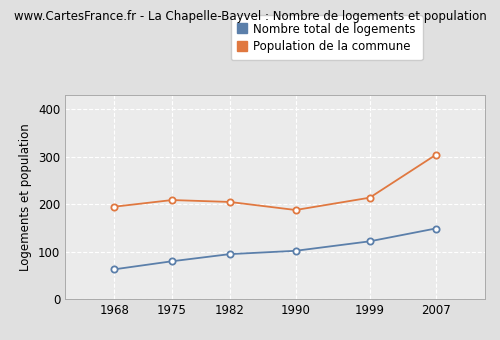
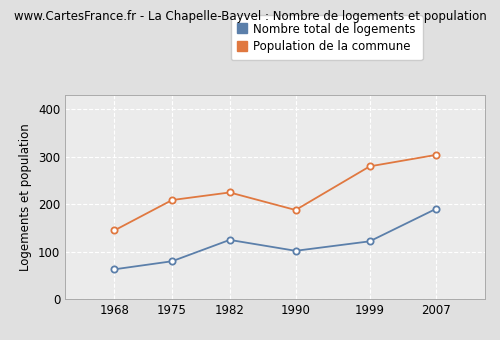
Population de la commune/1968: 195 -> 145
Nombre total de logements/1982: 95 -> 125
Population de la commune/1982: 205 -> 225
Population de la commune/1999: 214 -> 280
Nombre total de logements/2007: 149 -> 190
